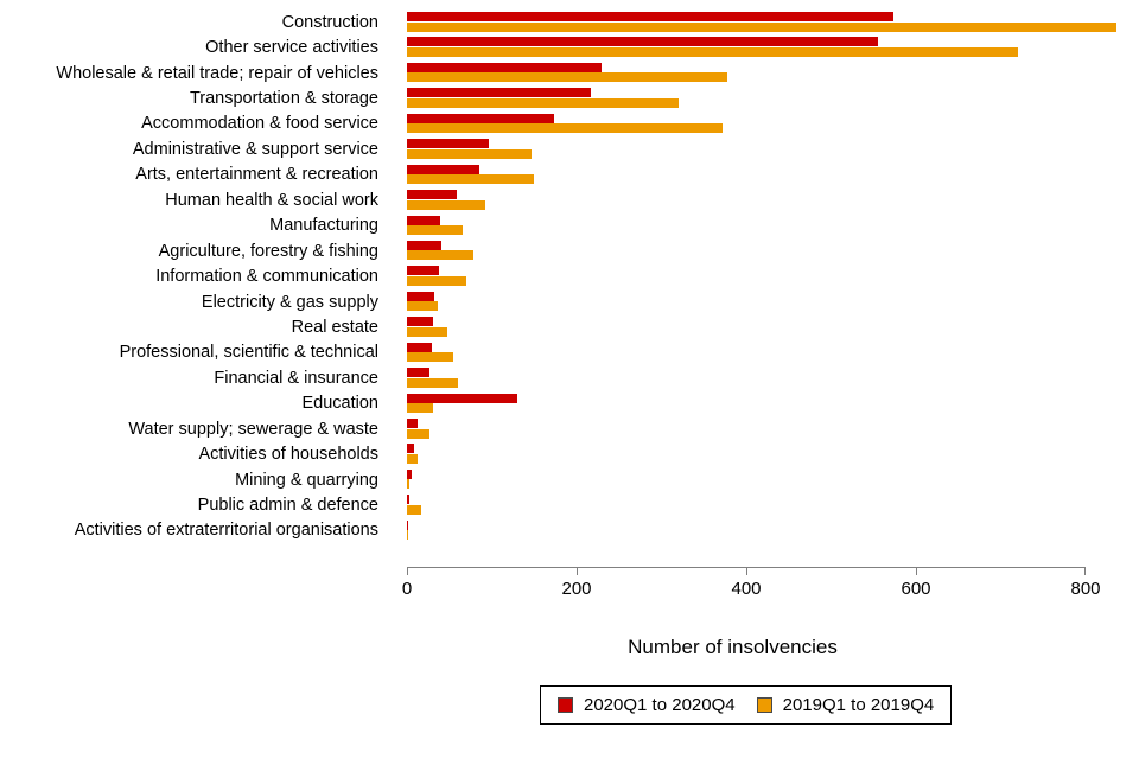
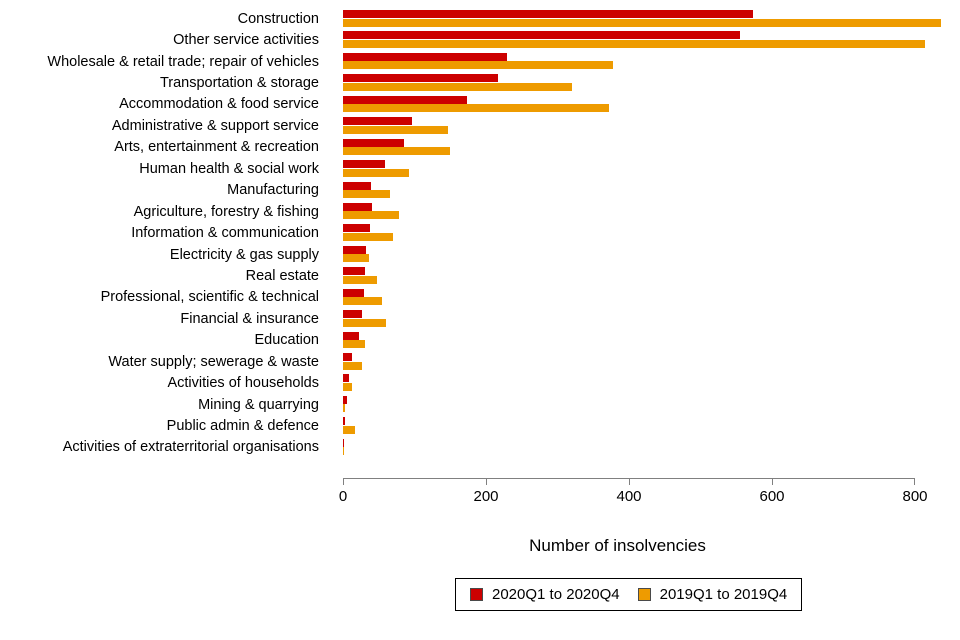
2019Q1 to 2019Q4/Other service activities: 720 -> 810
2020Q1 to 2020Q4/Education: 130 -> 20
